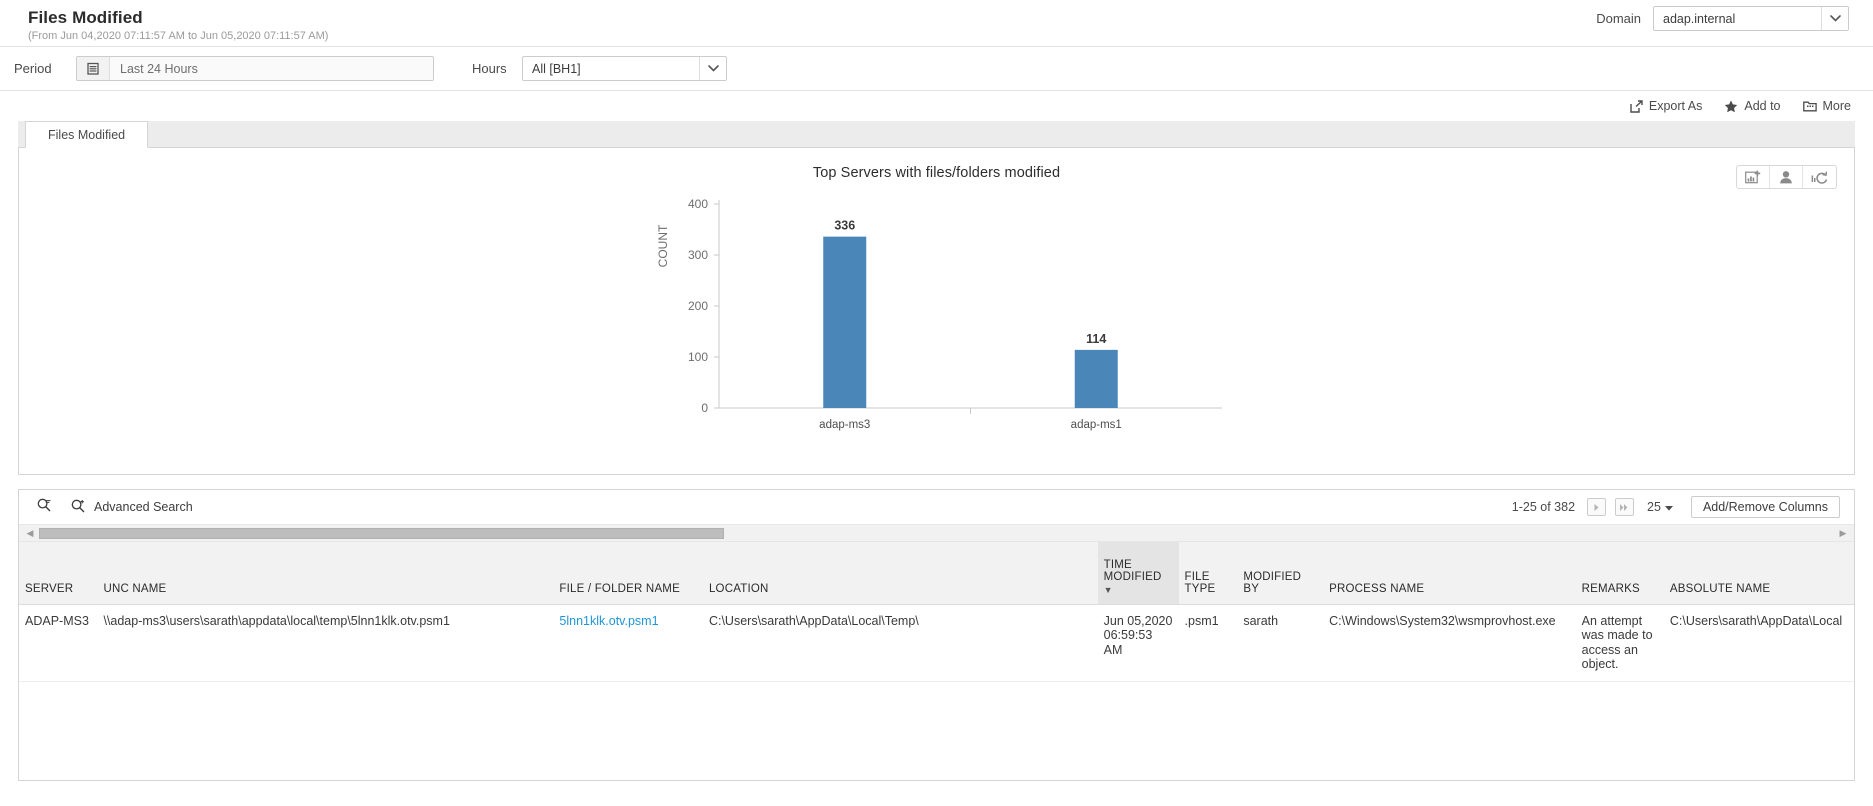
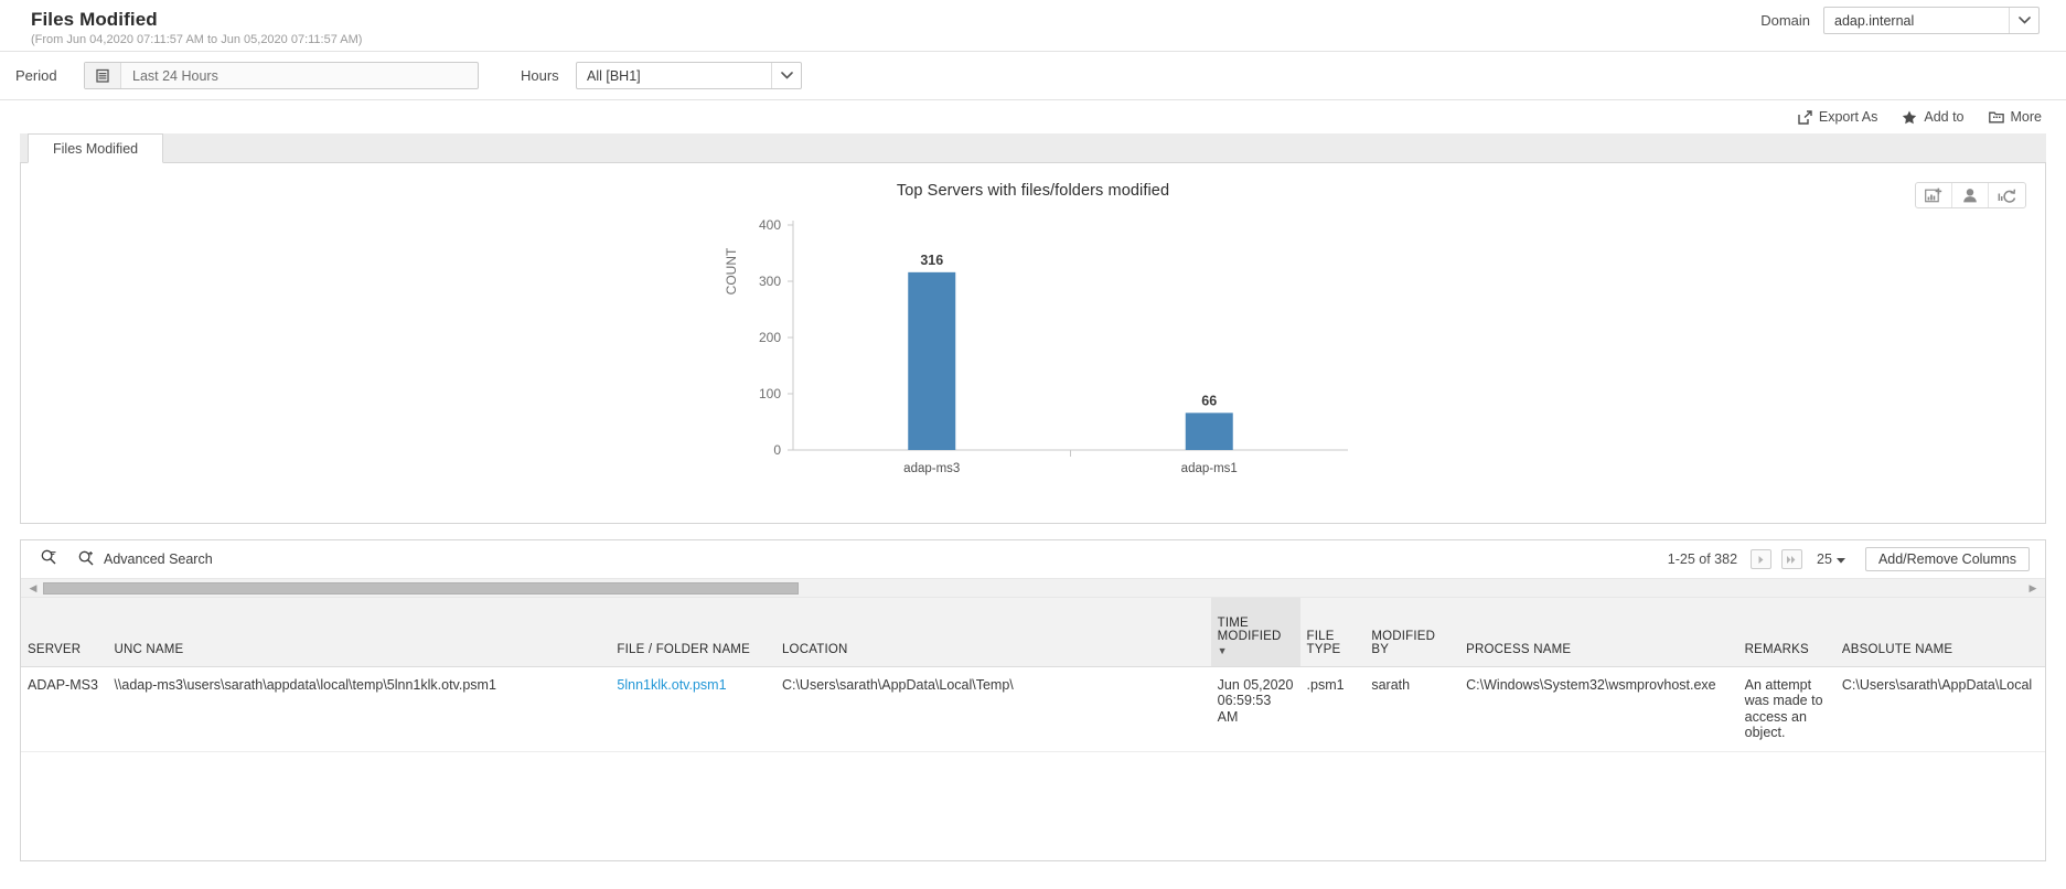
adap-ms3: 336 -> 316
adap-ms1: 114 -> 66
